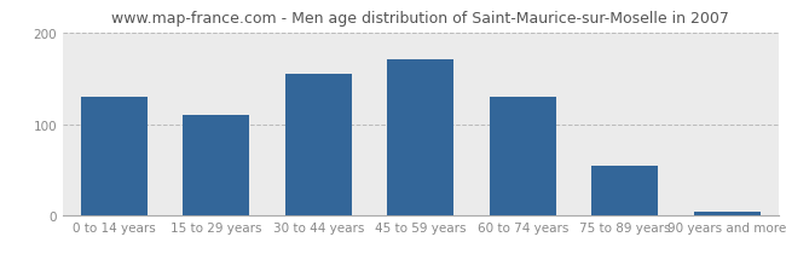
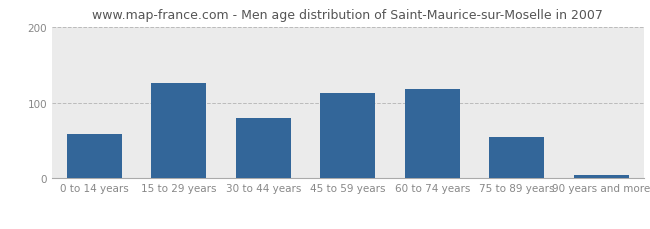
0 to 14 years: 130 -> 58
15 to 29 years: 110 -> 126
30 to 44 years: 155 -> 80
45 to 59 years: 170 -> 112
60 to 74 years: 130 -> 118
